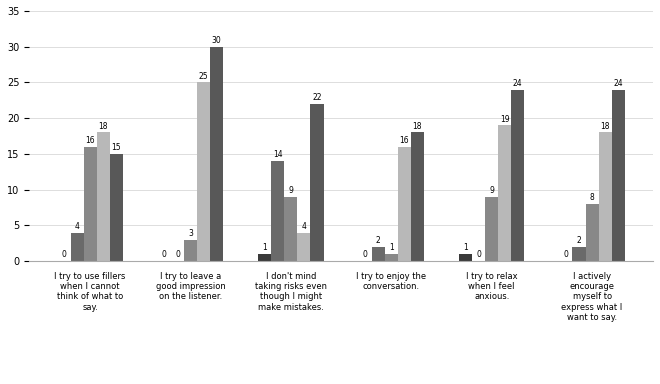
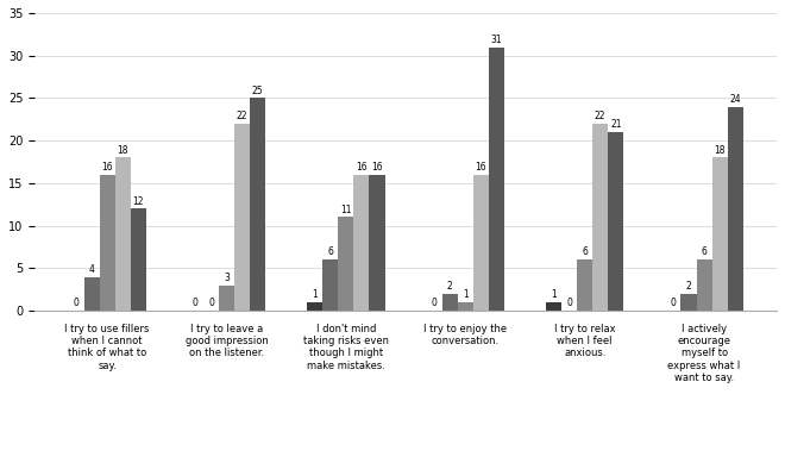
5/I try to use fillers when I cannot think of what to say.: 15 -> 12
4/I try to leave a good impression on the listener.: 25 -> 22
5/I try to leave a good impression on the listener.: 30 -> 25
2/I don't mind taking risks even though I might make mistakes.: 14 -> 6
3/I don't mind taking risks even though I might make mistakes.: 9 -> 11
4/I don't mind taking risks even though I might make mistakes.: 4 -> 16
5/I don't mind taking risks even though I might make mistakes.: 22 -> 16
5/I try to enjoy the conversation.: 18 -> 31
3/I try to relax when I feel anxious.: 9 -> 6
4/I try to relax when I feel anxious.: 19 -> 22
5/I try to relax when I feel anxious.: 24 -> 21
3/I actively encourage myself to express what I want to say.: 8 -> 6
